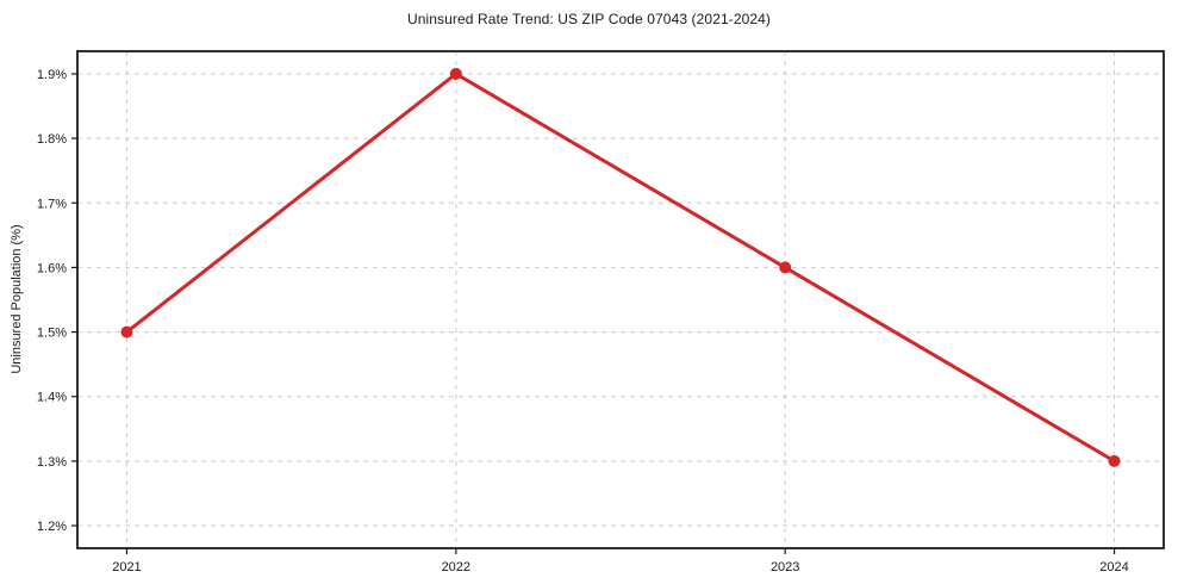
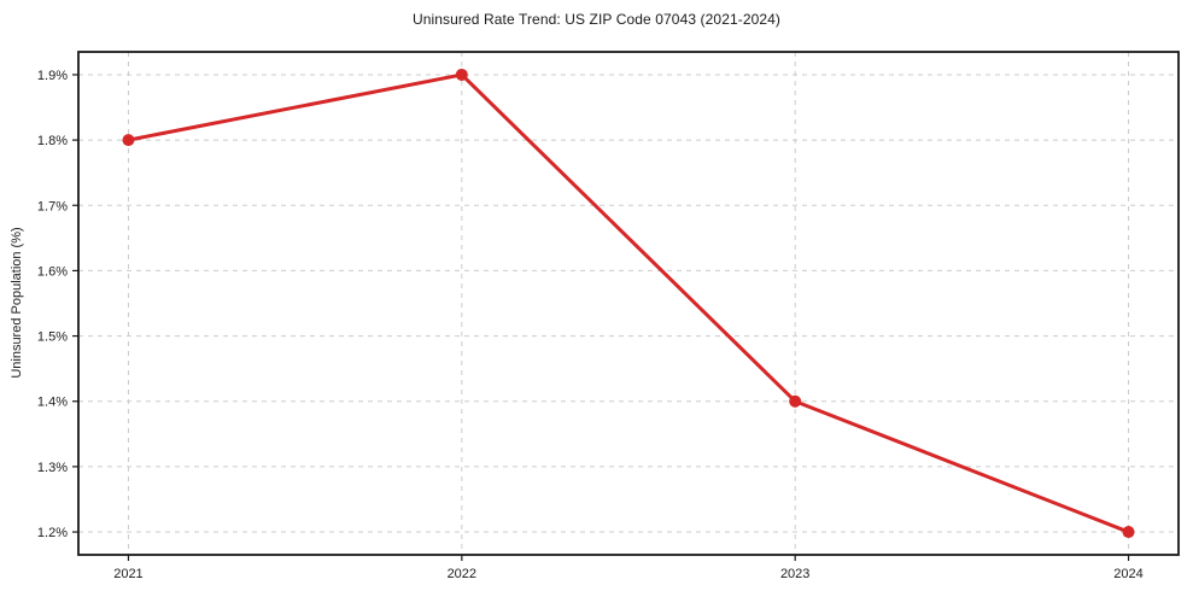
2021: 1.5% -> 1.8%
2023: 1.6% -> 1.4%
2024: 1.3% -> 1.2%
